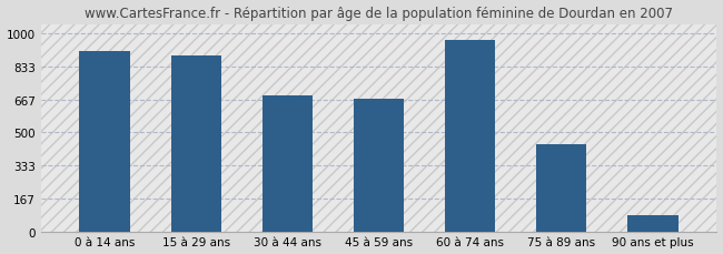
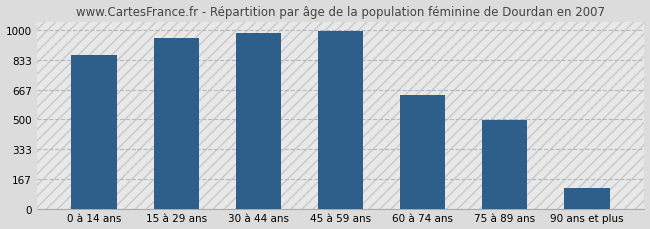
0 à 14 ans: 910 -> 860
15 à 29 ans: 890 -> 960
30 à 44 ans: 690 -> 980
45 à 59 ans: 670 -> 1000
60 à 74 ans: 970 -> 640
75 à 89 ans: 440 -> 500
90 ans et plus: 80 -> 120
